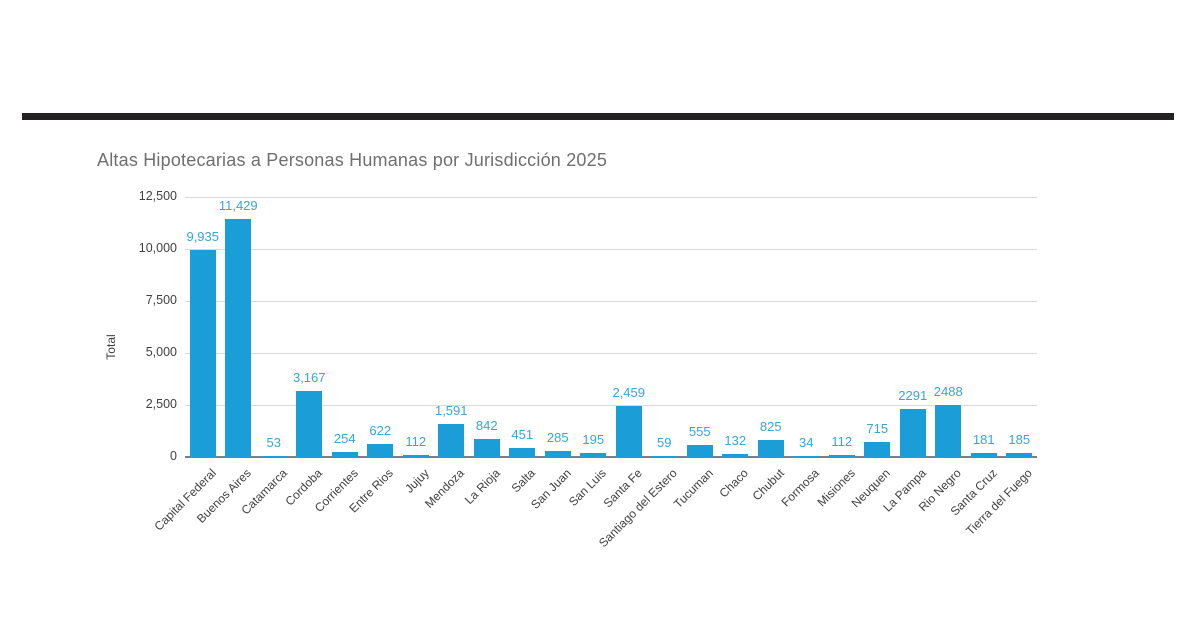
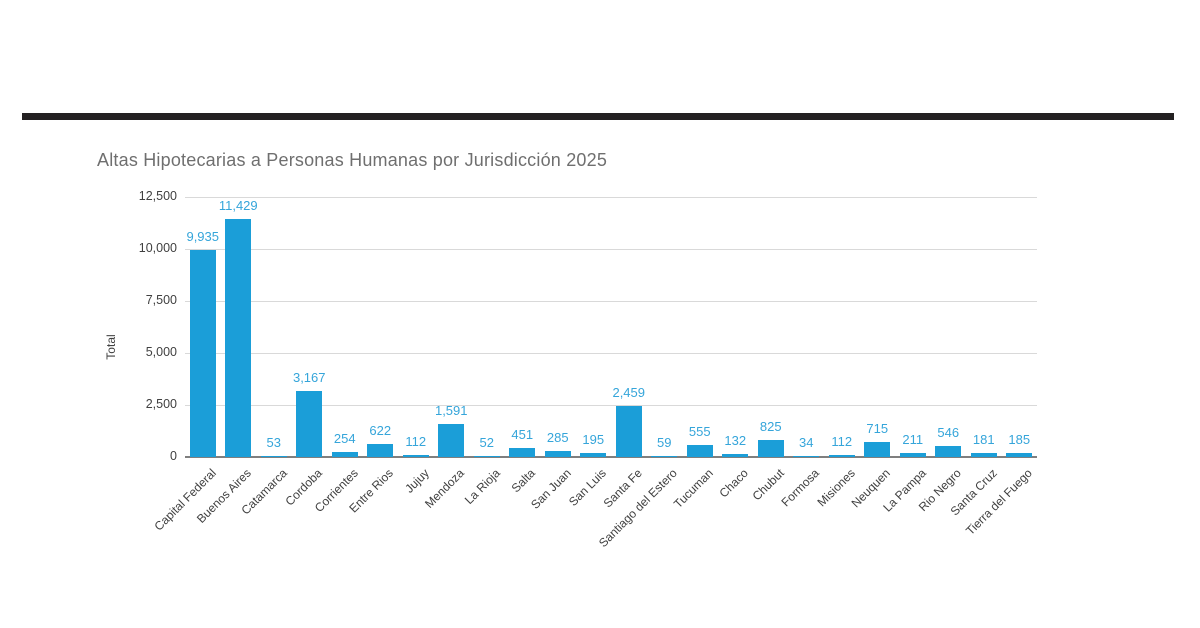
La Rioja: 842 -> 52
La Pampa: 2291 -> 211
Rio Negro: 2488 -> 546
